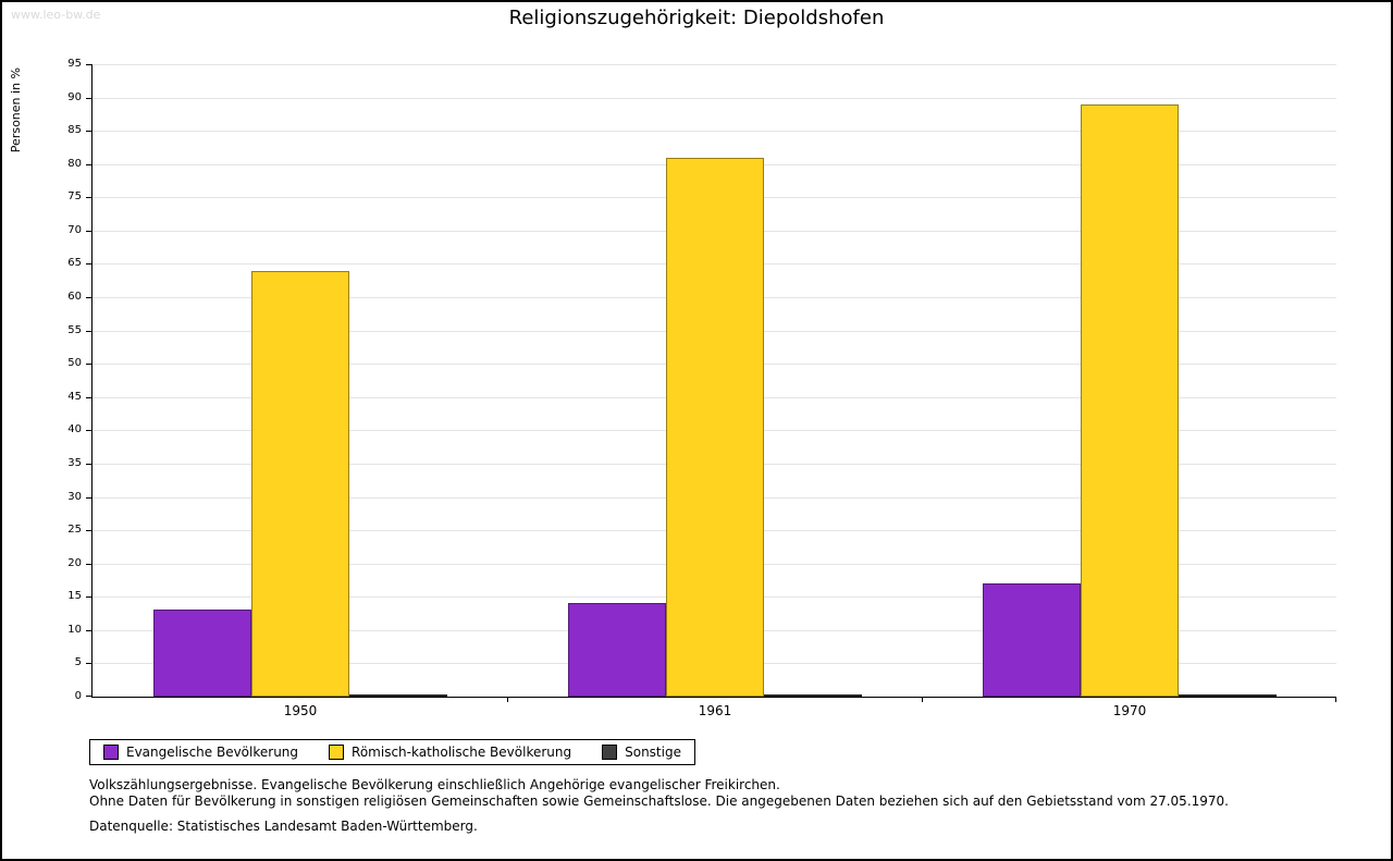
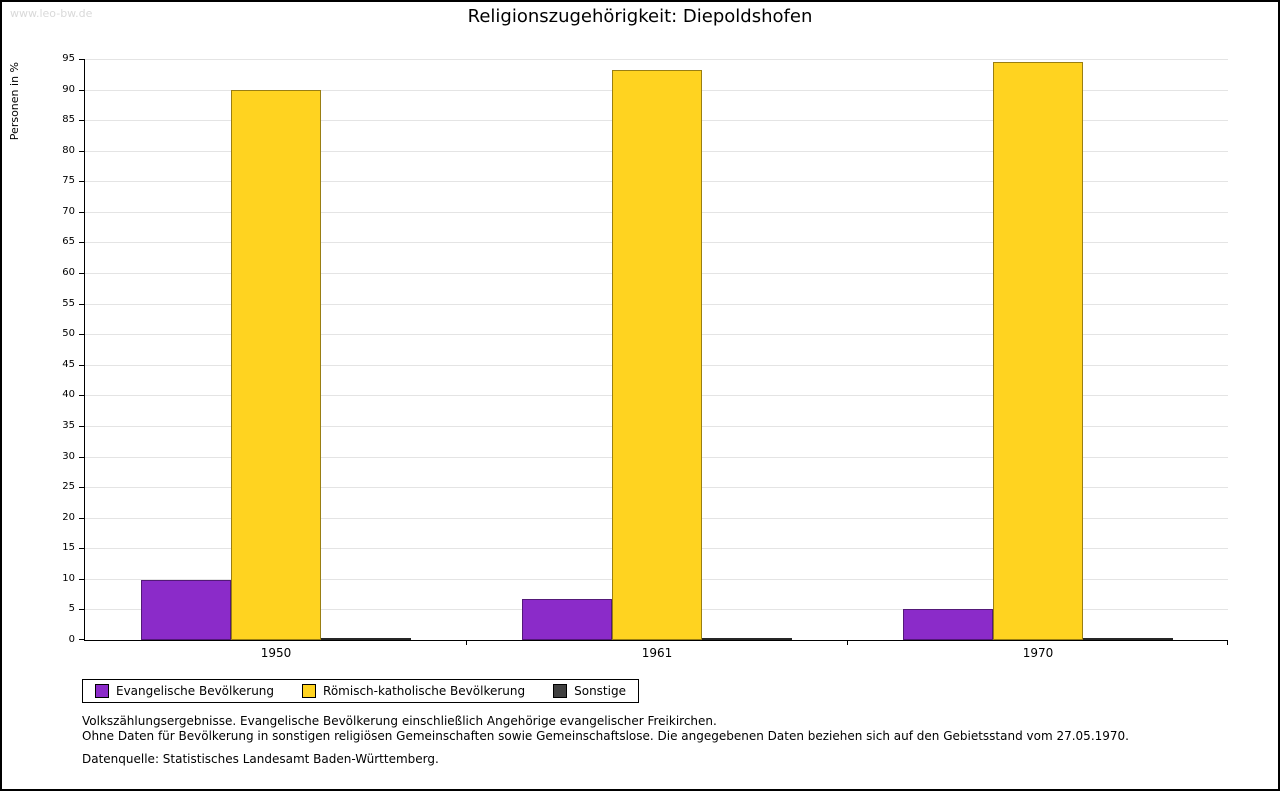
Evangelische Bevölkerung/1950: 13 -> 10
Römisch-katholische Bevölkerung/1950: 64 -> 90
Evangelische Bevölkerung/1961: 14 -> 7
Römisch-katholische Bevölkerung/1961: 81 -> 93
Evangelische Bevölkerung/1970: 17 -> 5
Römisch-katholische Bevölkerung/1970: 89 -> 94
